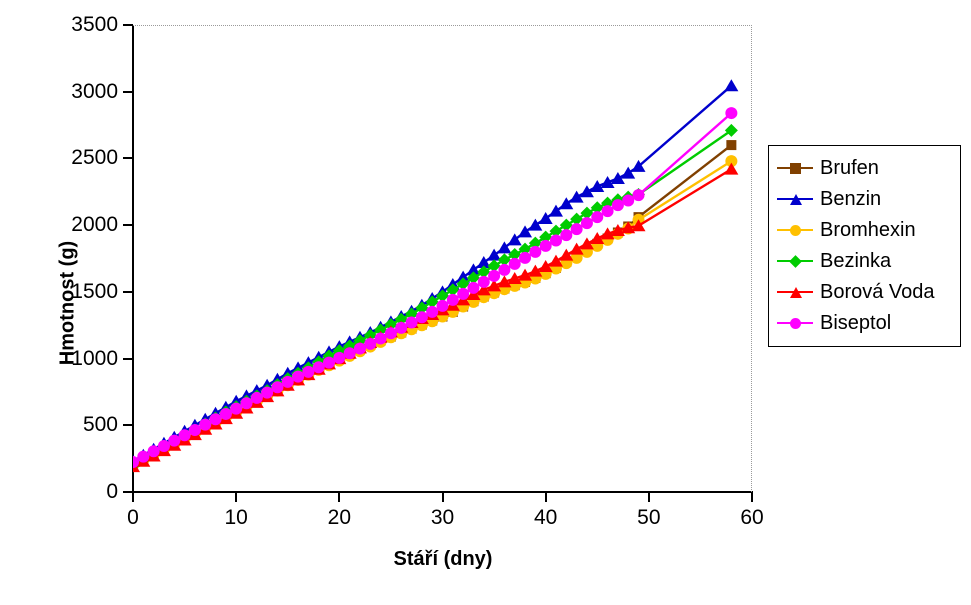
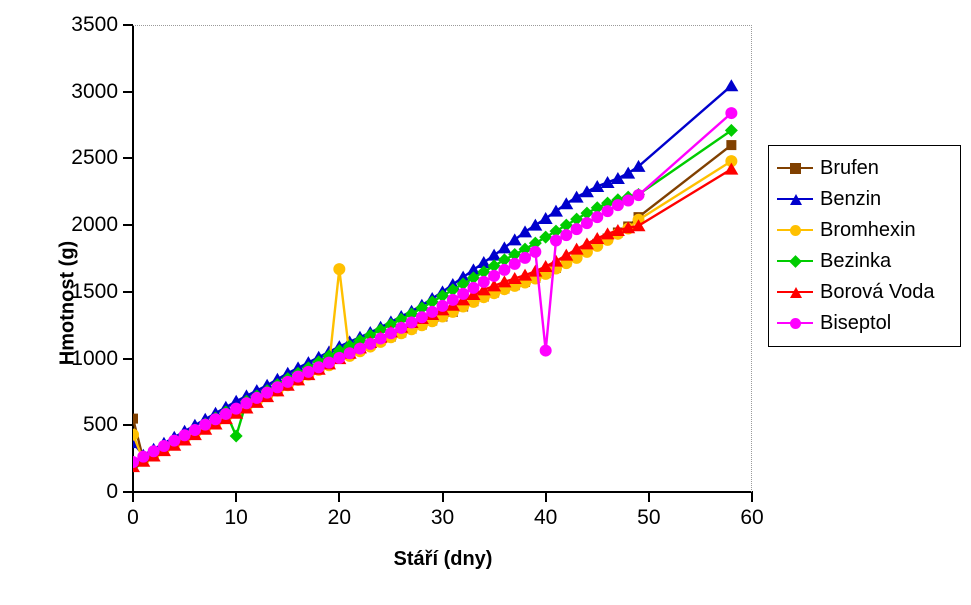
Brufen/0: 200 -> 550
Benzin/0: 230 -> 370
Bromhexin/0: 200 -> 430
Bezinka/10: 640 -> 420
Bromhexin/20: 980 -> 1670
Biseptol/40: 1840 -> 1060
